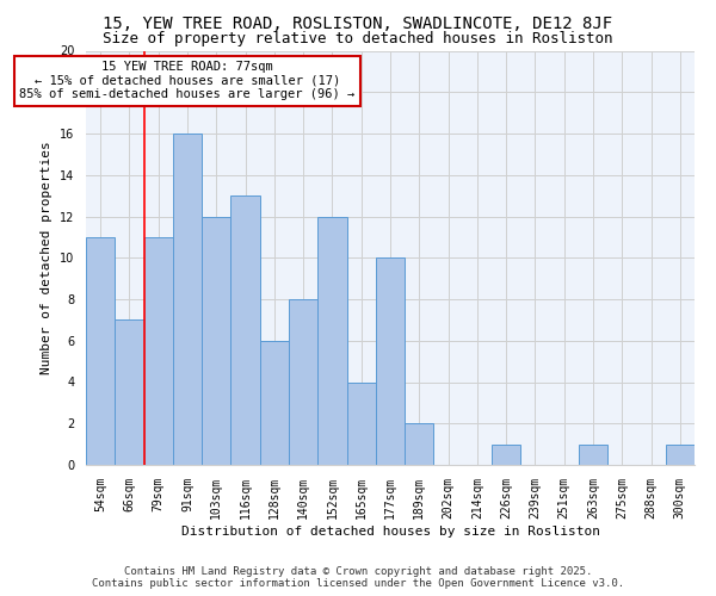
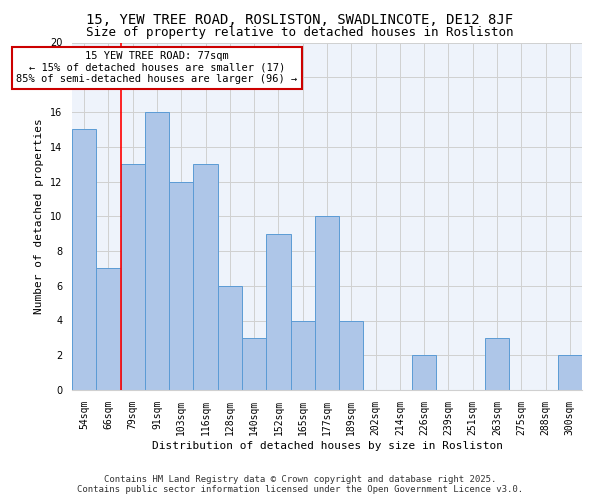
54sqm: 11 -> 15
79sqm: 11 -> 13
140sqm: 8 -> 3
152sqm: 12 -> 9
189sqm: 2 -> 4
226sqm: 1 -> 2
263sqm: 1 -> 3
300sqm: 1 -> 2
